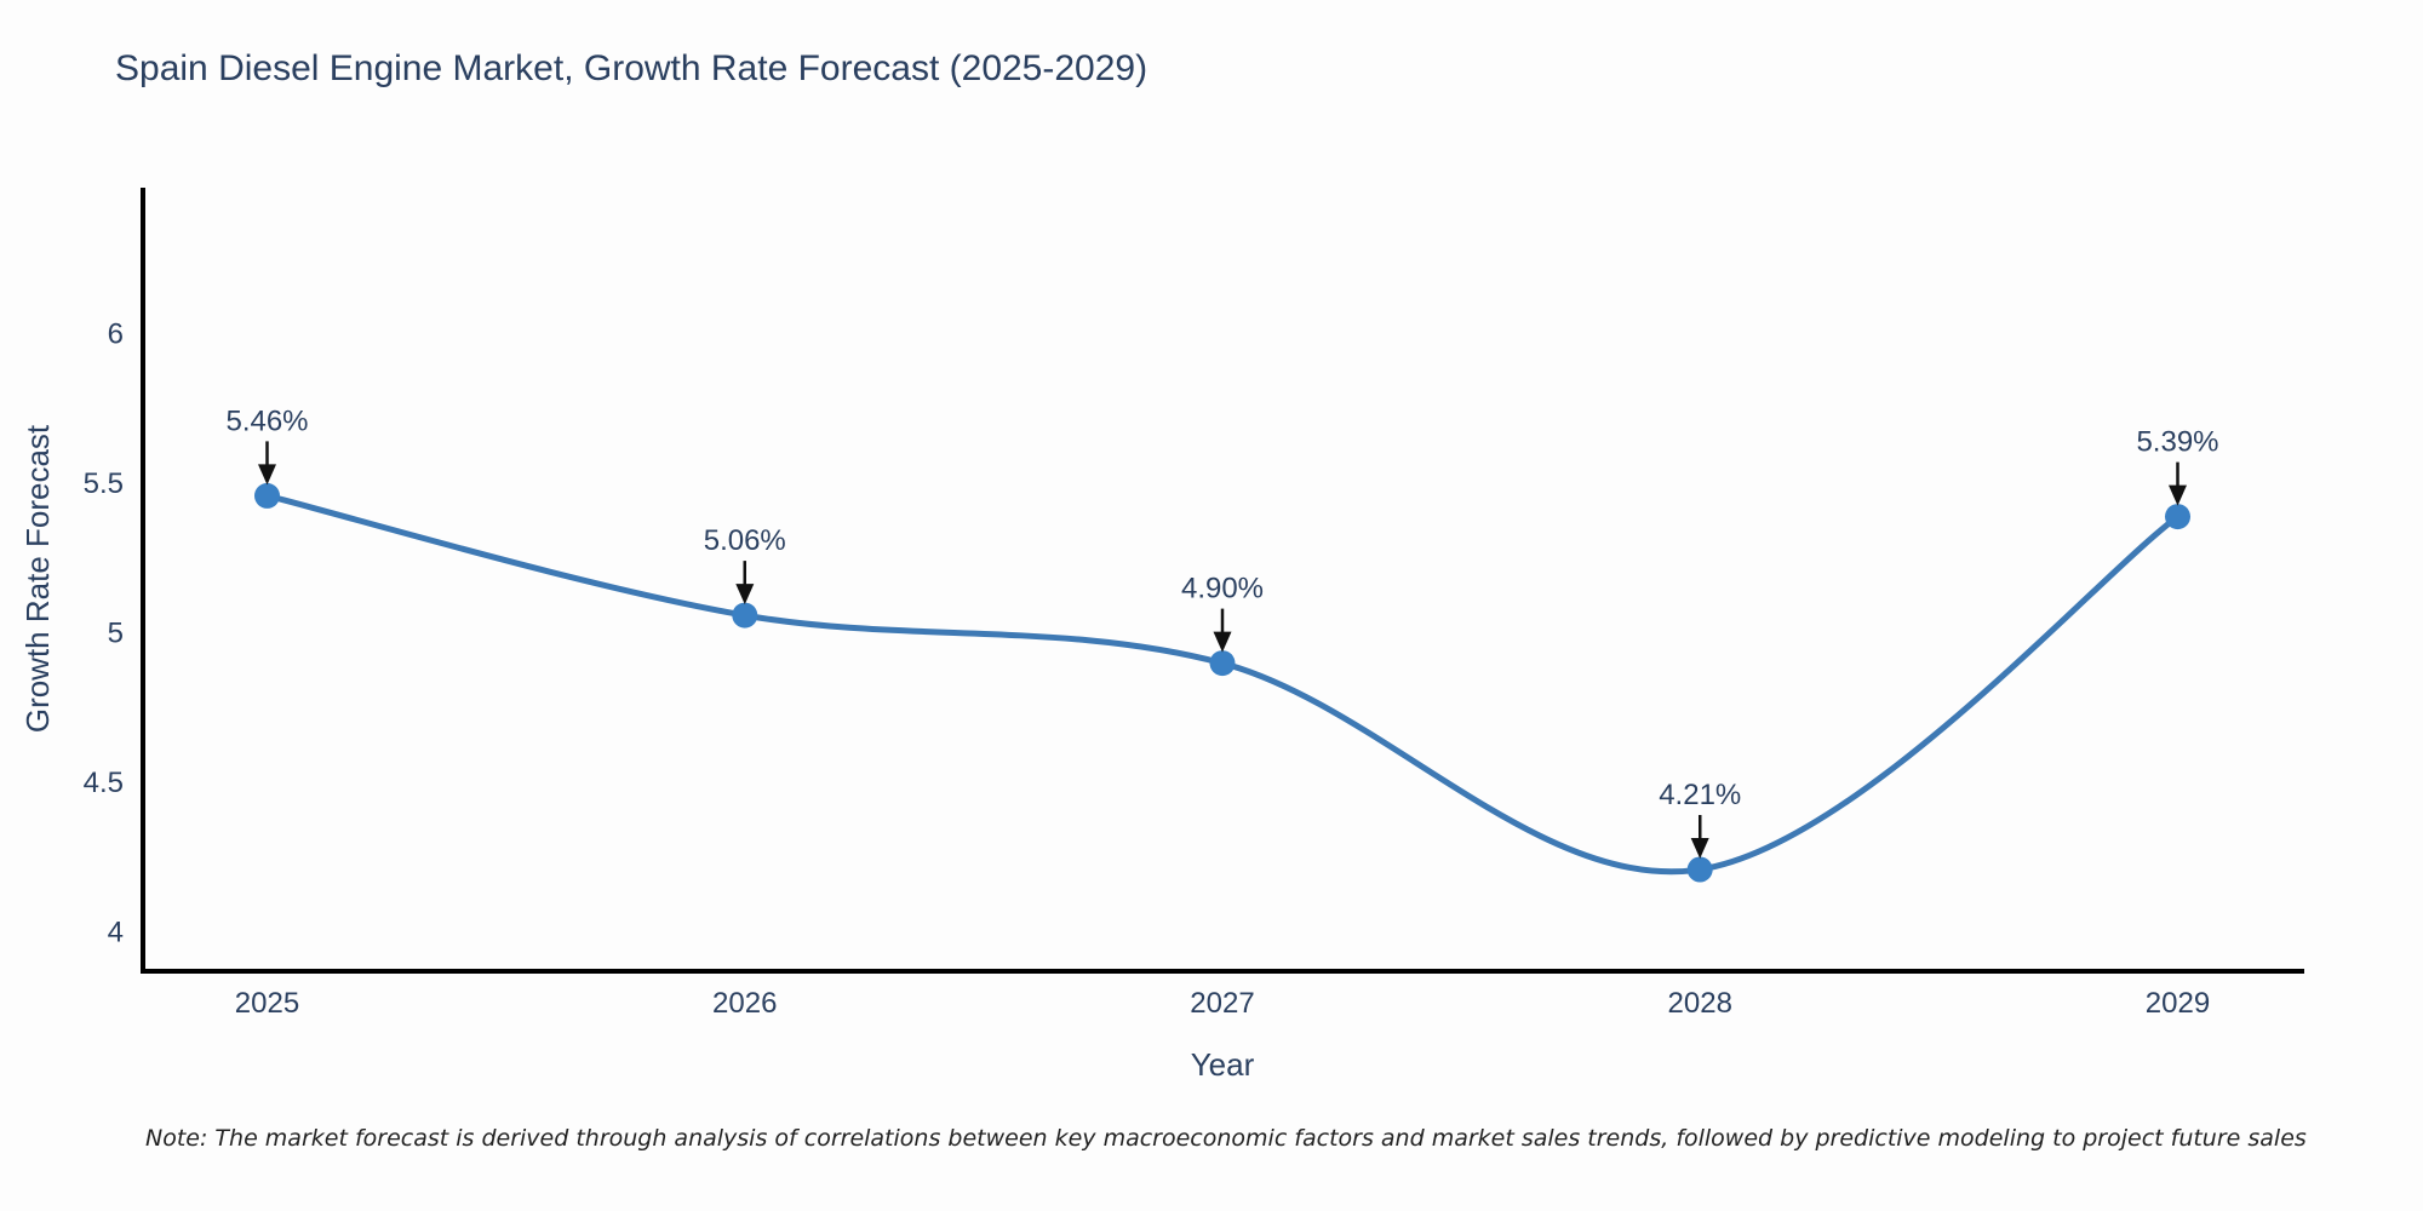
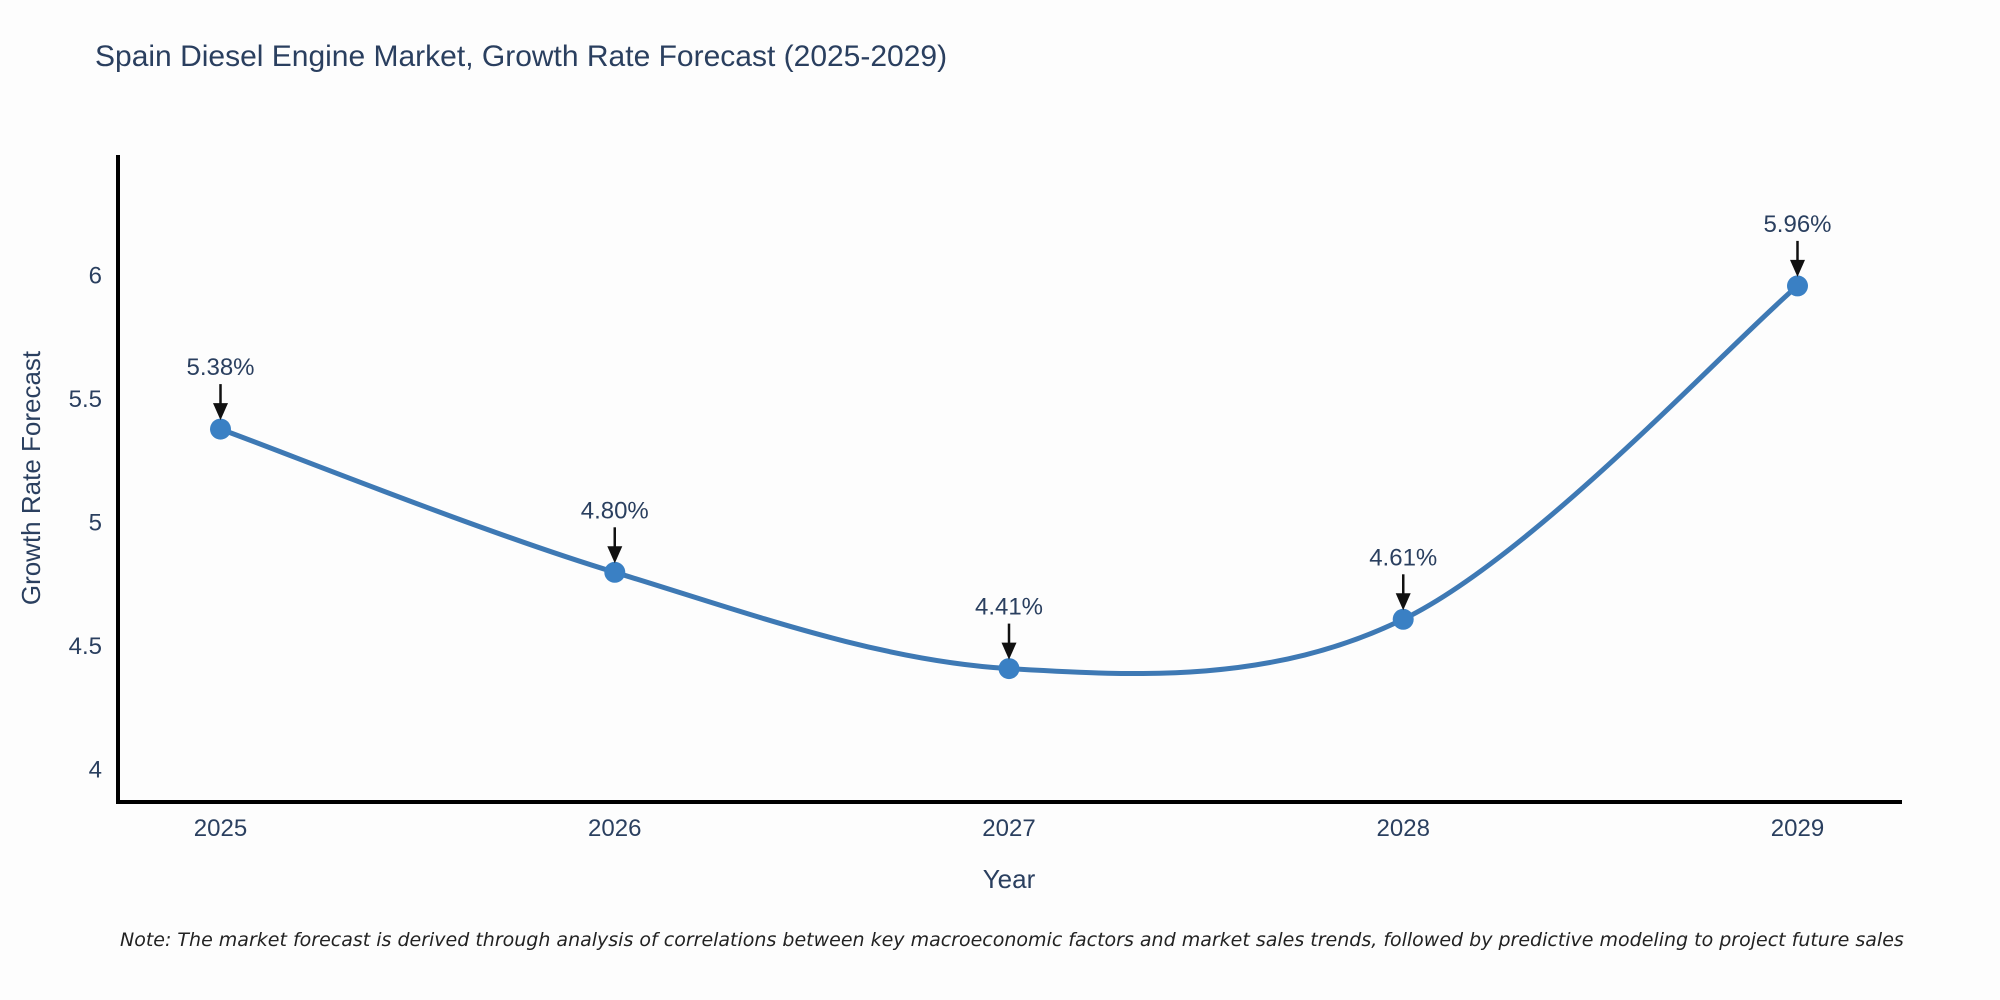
2025: 5.46% -> 5.38%
2026: 5.06% -> 4.80%
2027: 4.90% -> 4.41%
2028: 4.21% -> 4.61%
2029: 5.39% -> 5.96%
